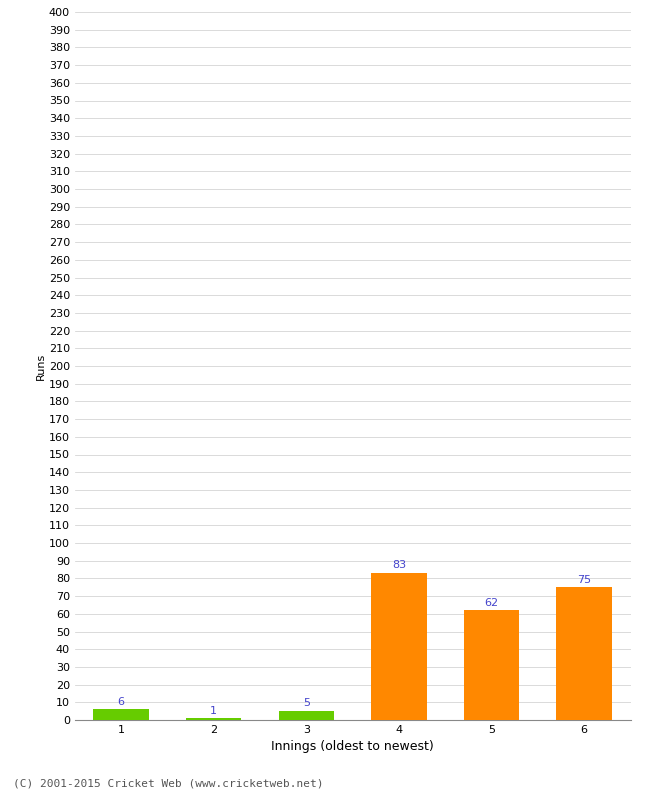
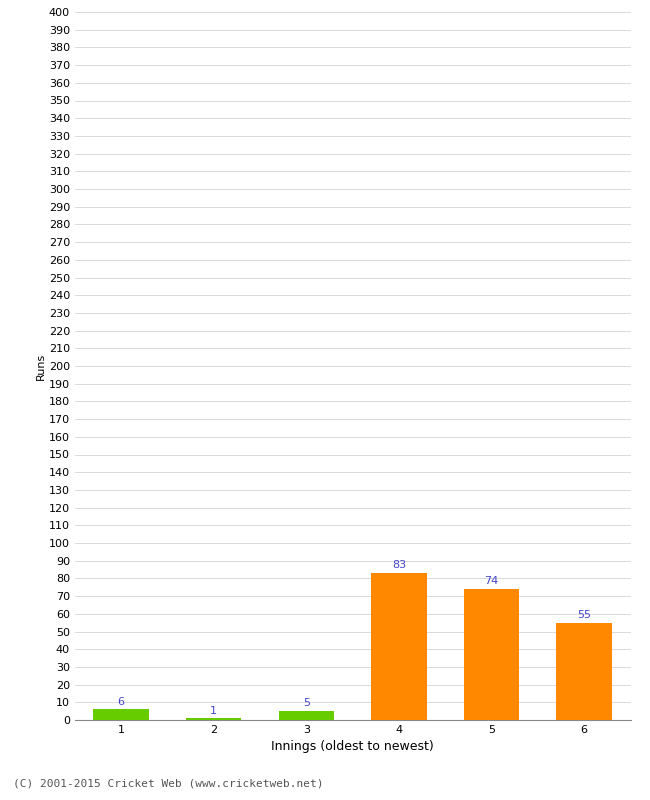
5: 62 -> 74
6: 75 -> 55
